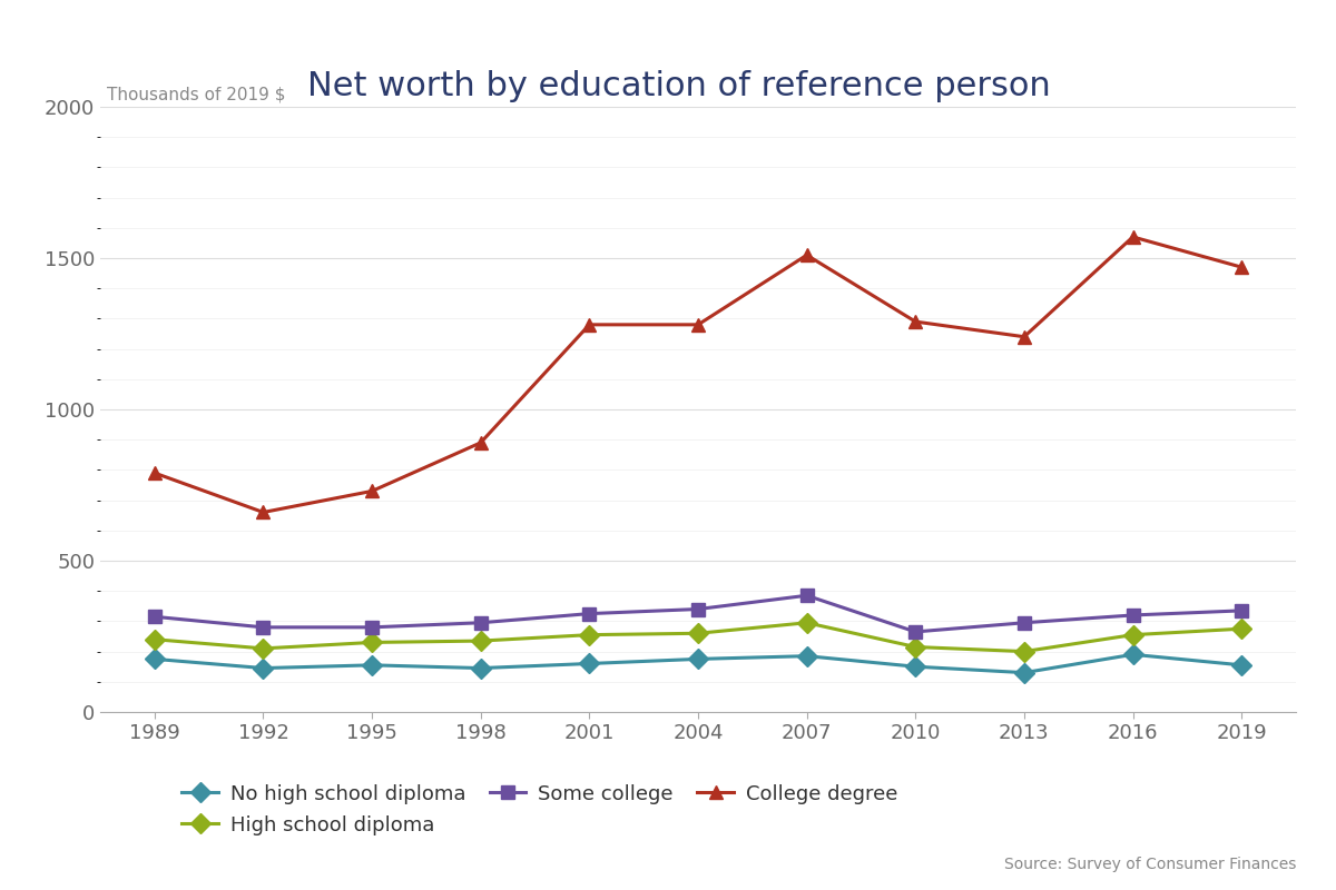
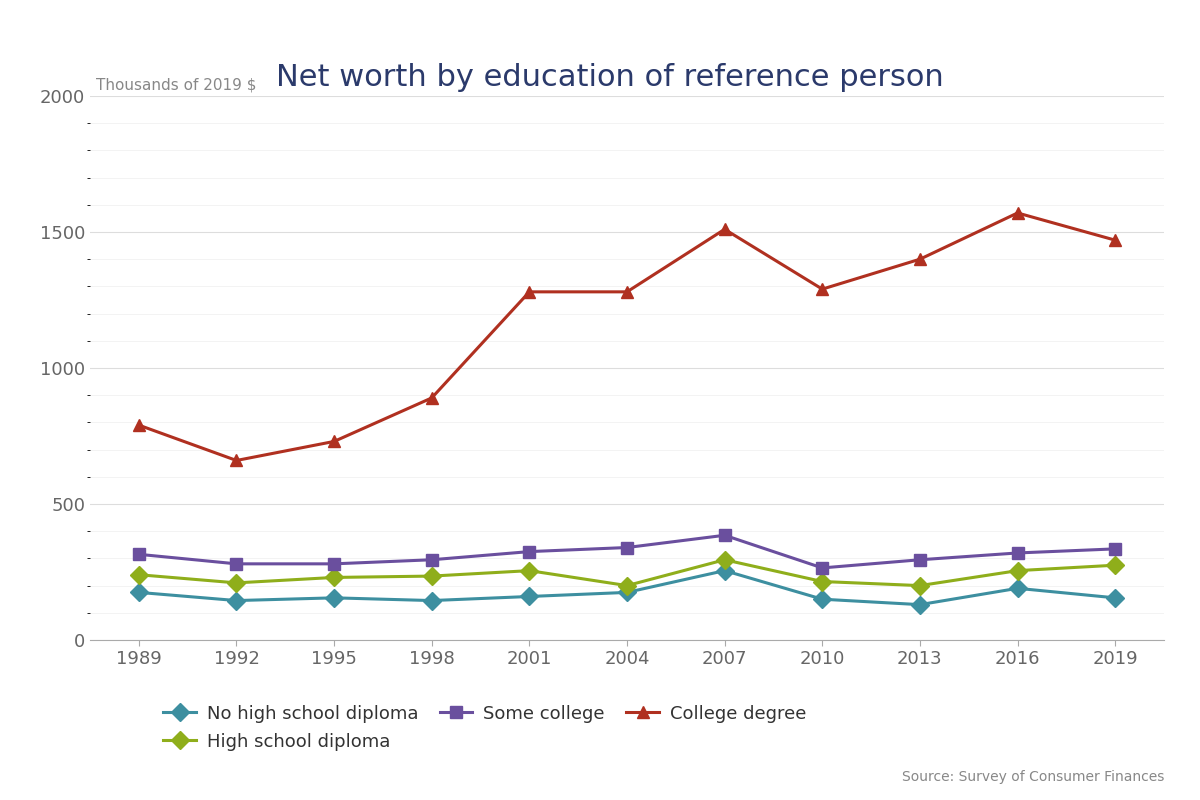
High school diploma/2004: 260 -> 200
No high school diploma/2007: 185 -> 255
College degree/2013: 1240 -> 1400
